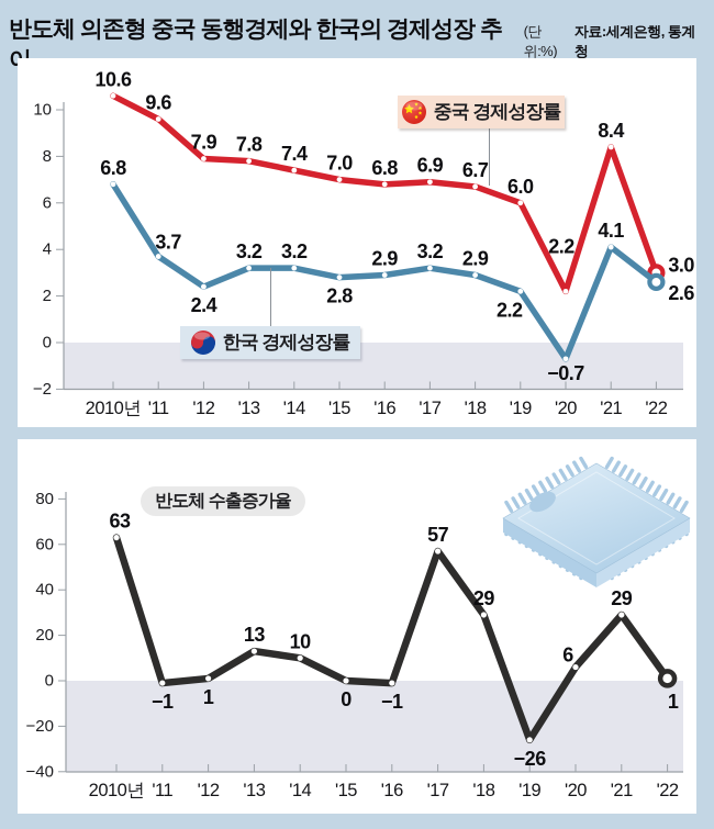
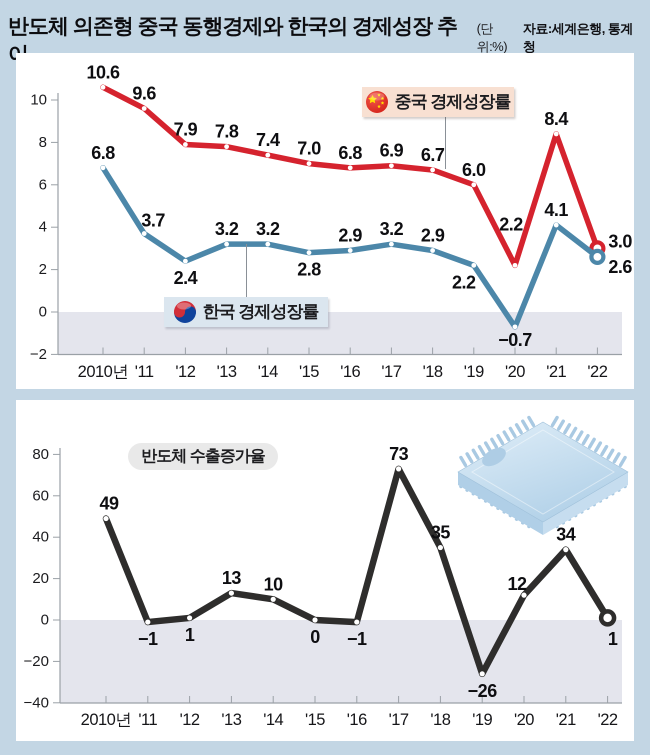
반도체 수출증가율/2010년: 63 -> 49
반도체 수출증가율/'17: 57 -> 73
반도체 수출증가율/'18: 29 -> 35
반도체 수출증가율/'20: 6 -> 12
반도체 수출증가율/'21: 29 -> 34
